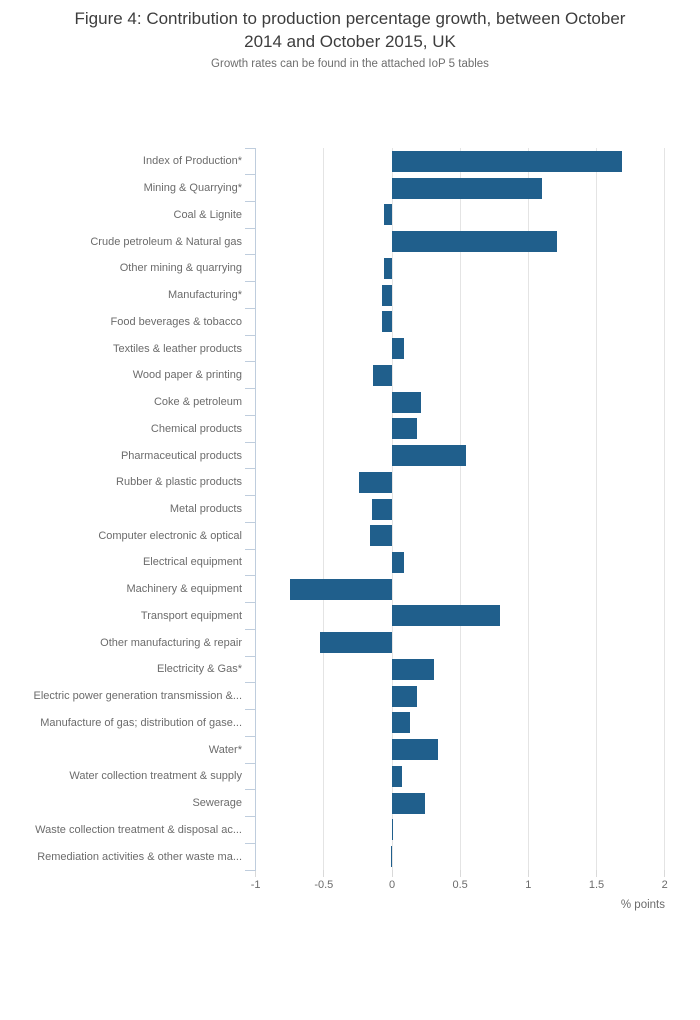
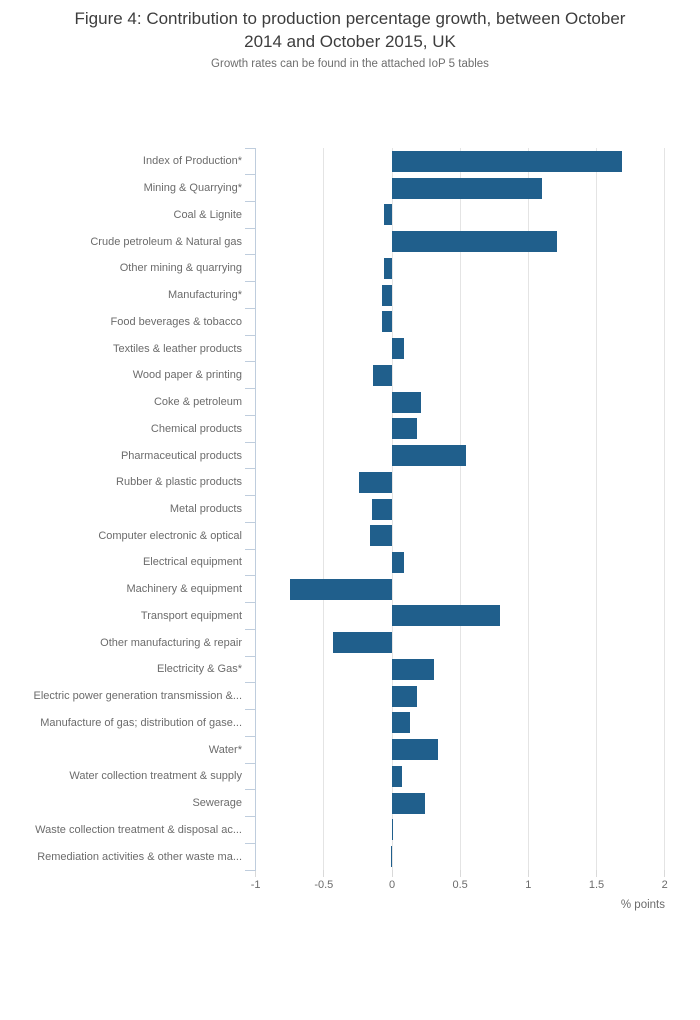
Other manufacturing & repair: -0.53 -> -0.43
